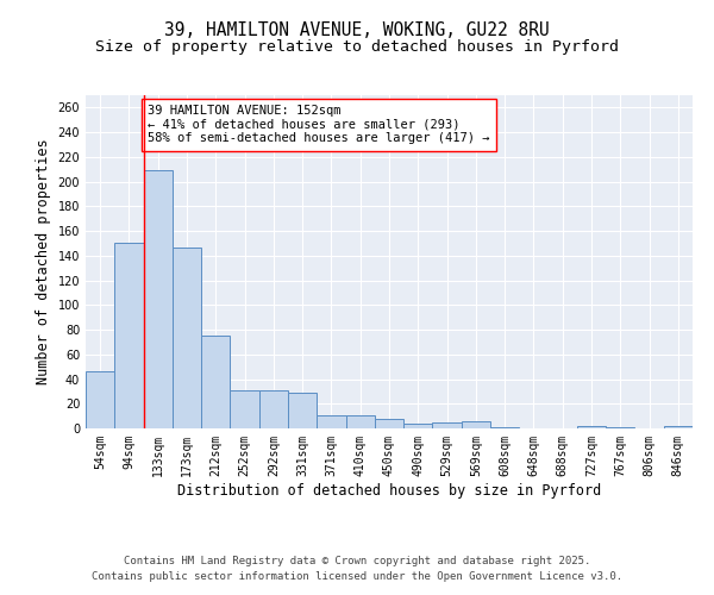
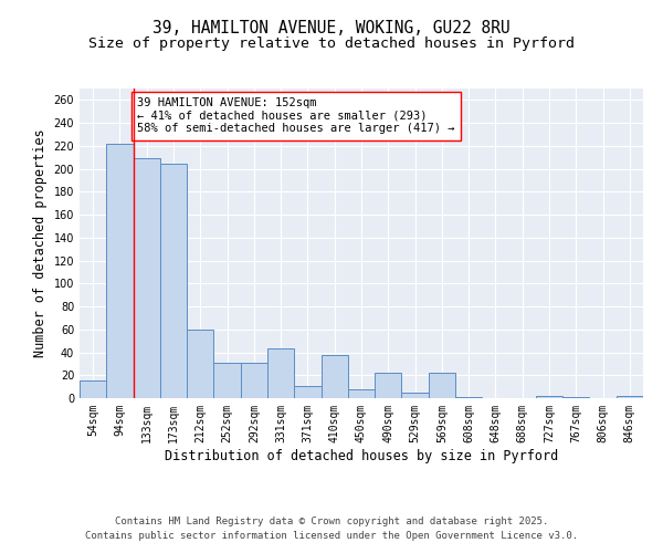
54sqm: 46 -> 15
94sqm: 150 -> 222
173sqm: 147 -> 204
212sqm: 75 -> 60
331sqm: 29 -> 43
410sqm: 11 -> 38
490sqm: 4 -> 22
569sqm: 6 -> 22
